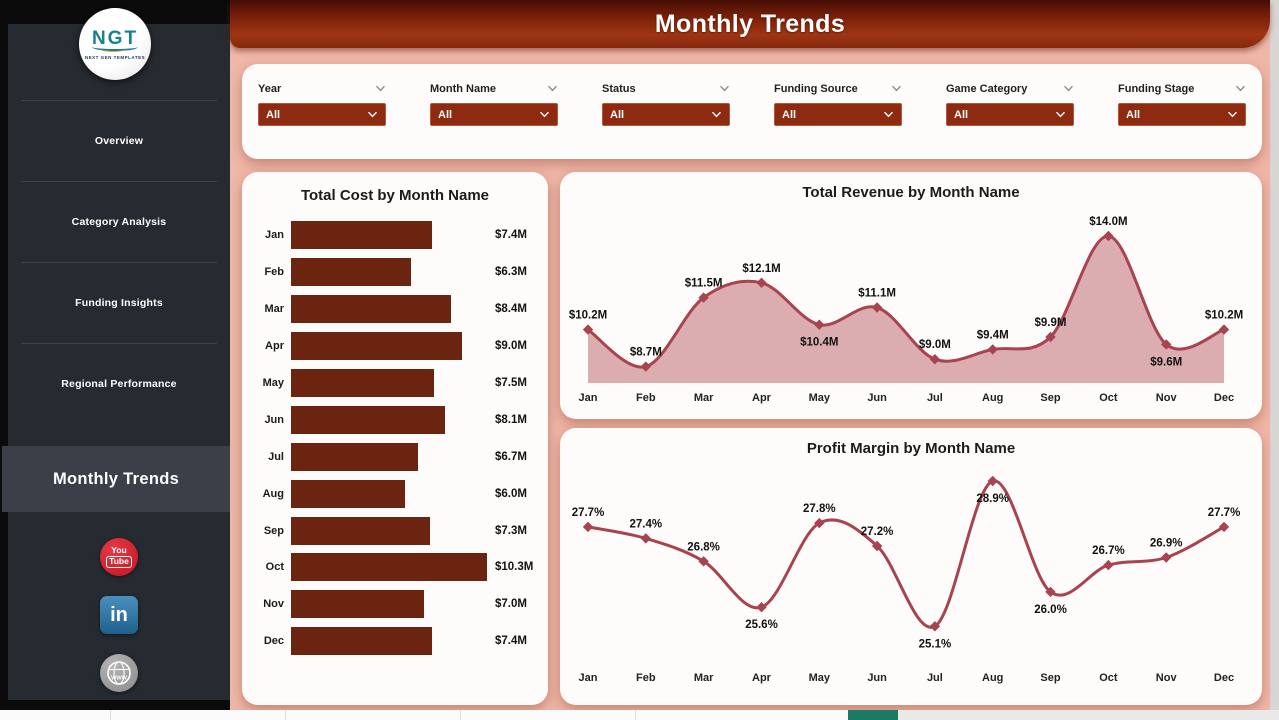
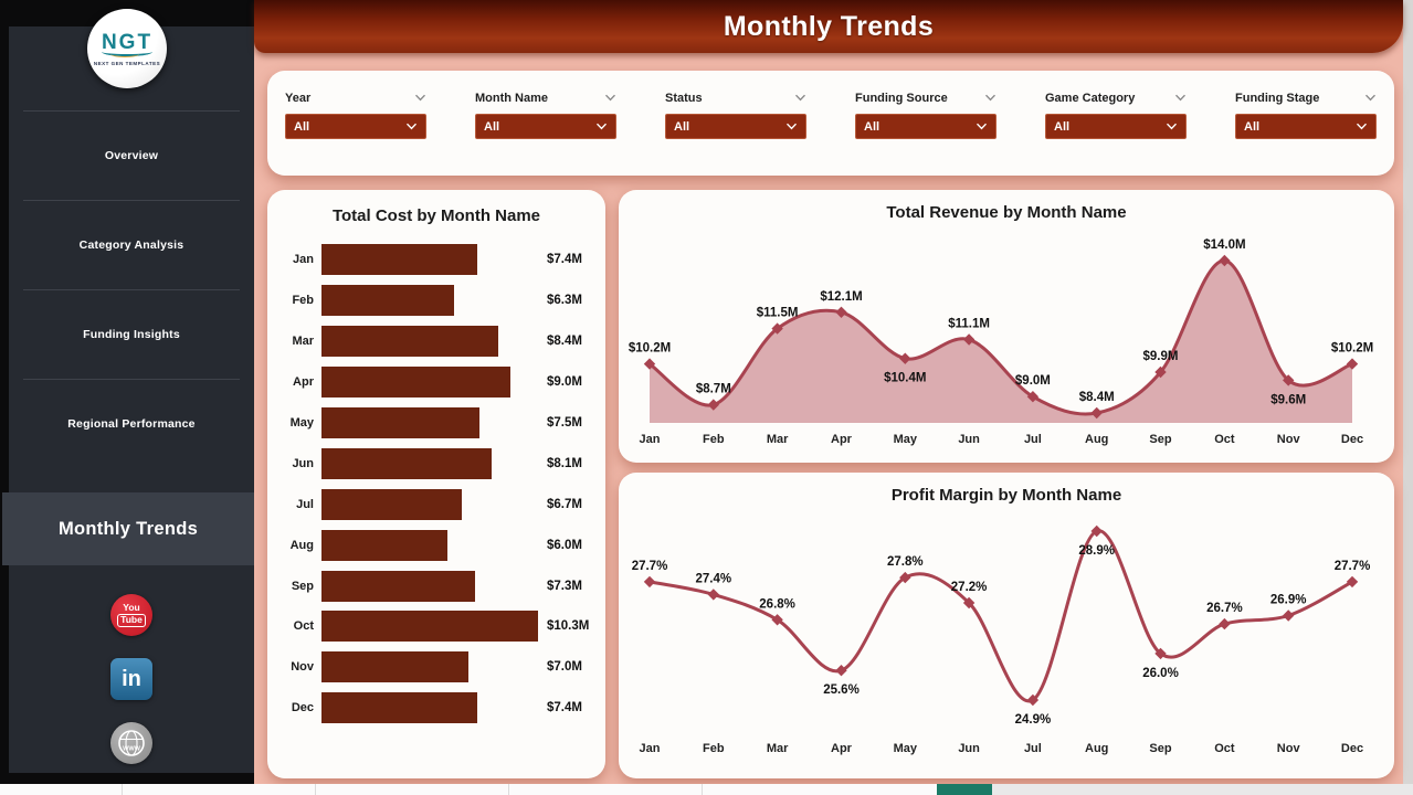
Total Revenue by Month Name/Aug: $9.4M -> $8.4M
Profit Margin by Month Name/Jul: 25.1% -> 24.9%
